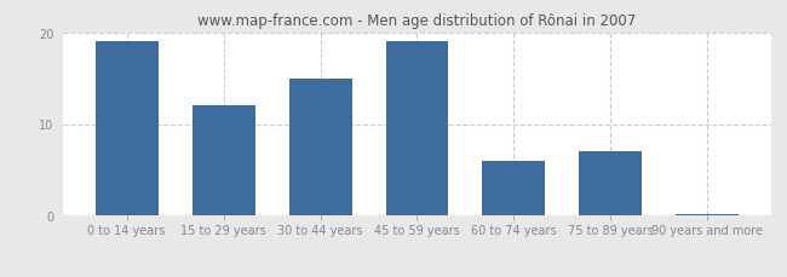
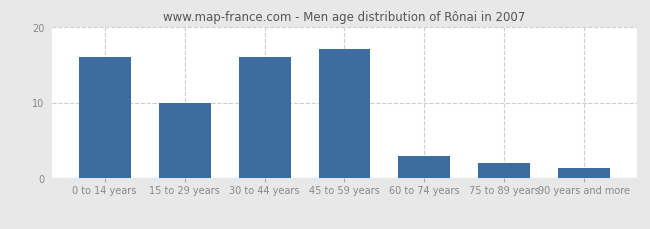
0 to 14 years: 19.0 -> 16.0
15 to 29 years: 12.0 -> 10.0
30 to 44 years: 15.0 -> 16.0
45 to 59 years: 19.0 -> 17.0
60 to 74 years: 6.0 -> 3.0
75 to 89 years: 7.0 -> 2.0
90 years and more: 0.2 -> 1.4
